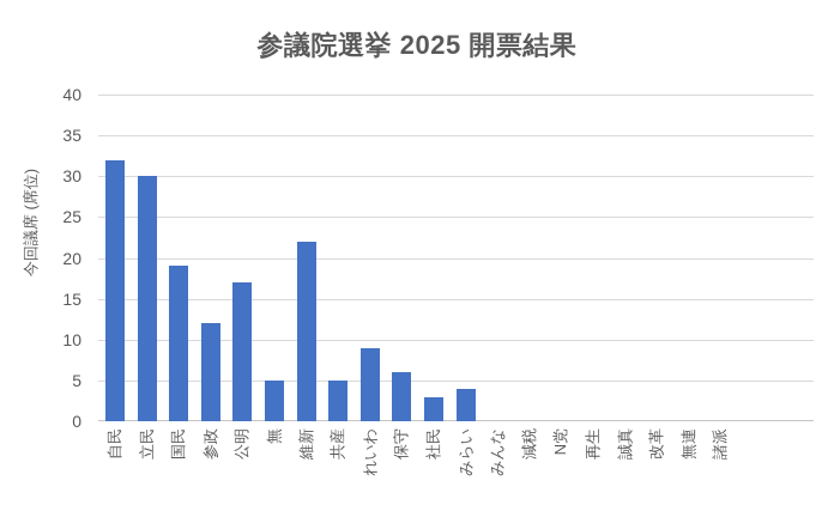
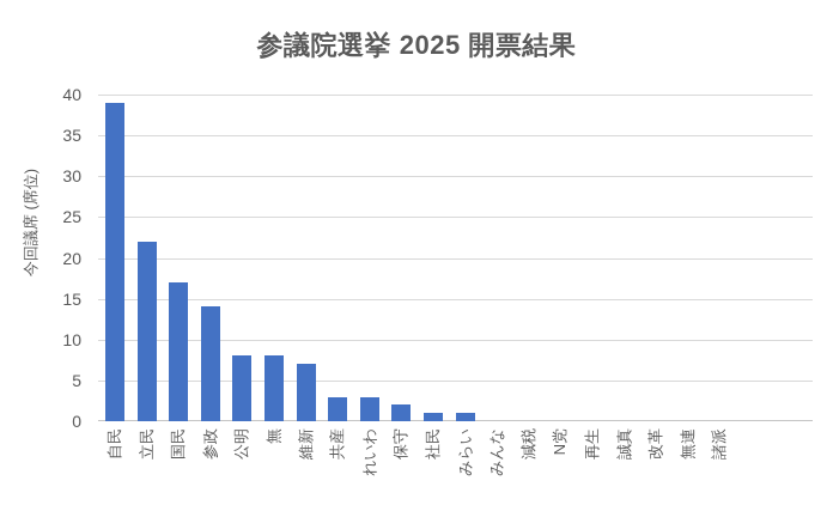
自民: 32 -> 39
立民: 30 -> 22
国民: 19 -> 17
参政: 12 -> 14
公明: 17 -> 8
無: 5 -> 8
維新: 22 -> 7
共産: 5 -> 3
れいわ: 9 -> 3
保守: 6 -> 2
社民: 3 -> 1
みらい: 4 -> 1
